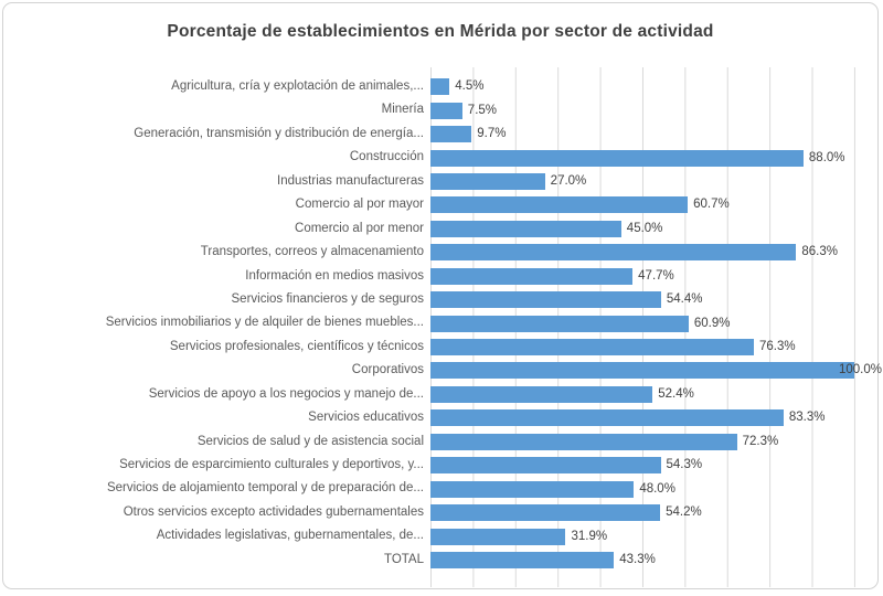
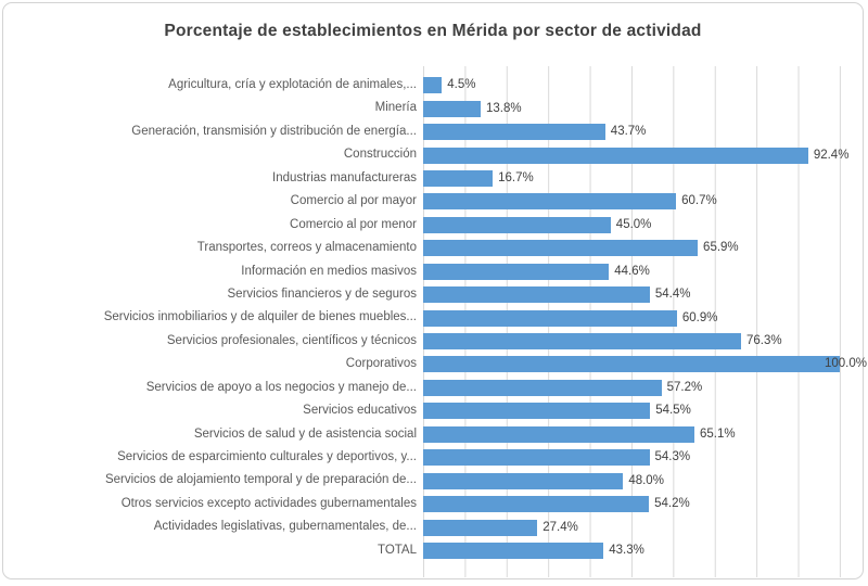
Minería: 7.5% -> 13.8%
Generación, transmisión y distribución de energía...: 9.7% -> 43.7%
Construcción: 88.0% -> 92.4%
Industrias manufactureras: 27.0% -> 16.7%
Transportes, correos y almacenamiento: 86.3% -> 65.9%
Información en medios masivos: 47.7% -> 44.6%
Servicios de apoyo a los negocios y manejo de...: 52.4% -> 57.2%
Servicios educativos: 83.3% -> 54.5%
Servicios de salud y de asistencia social: 72.3% -> 65.1%
Actividades legislativas, gubernamentales, de...: 31.9% -> 27.4%
